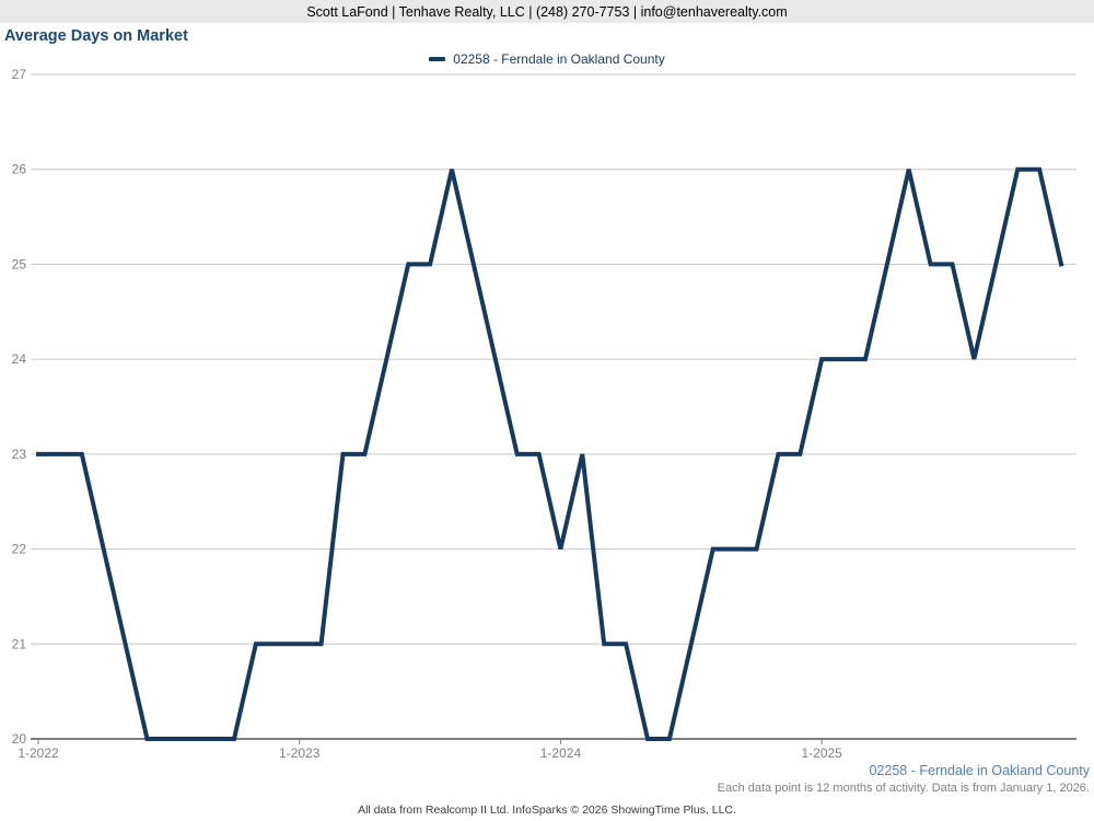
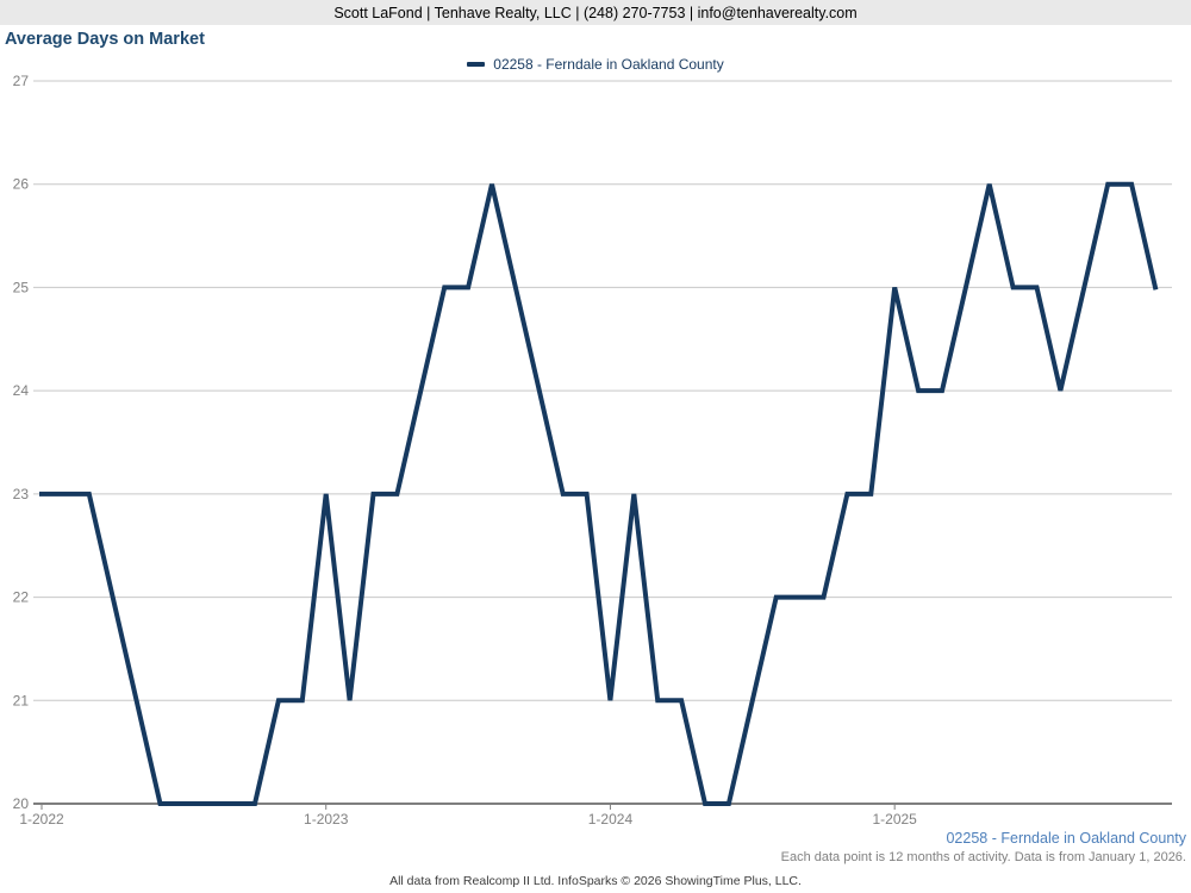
1-2023: 21 -> 23
1-2024: 22 -> 21
1-2025: 24 -> 25
